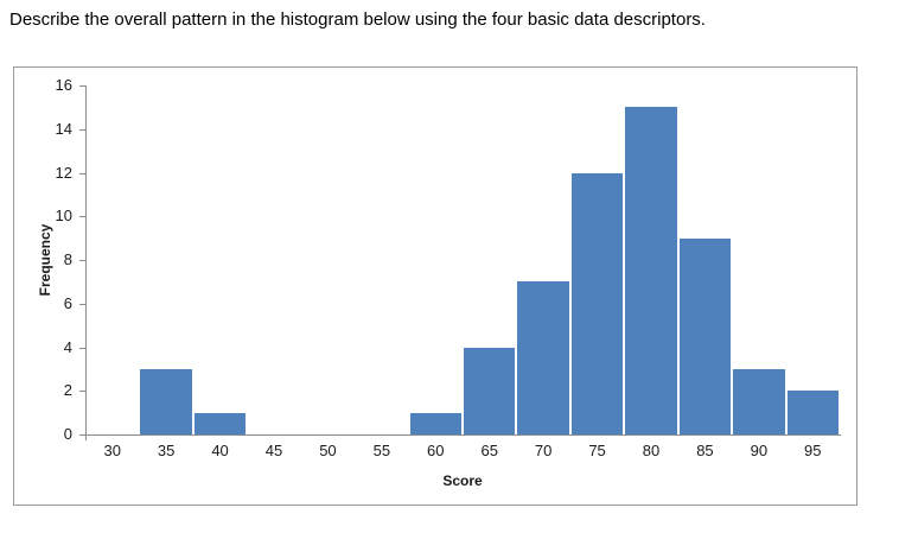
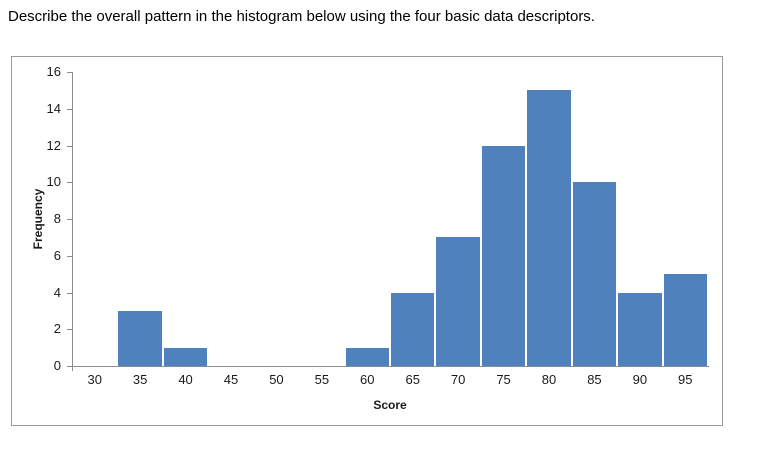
85: 9 -> 10
90: 3 -> 4
95: 2 -> 5
